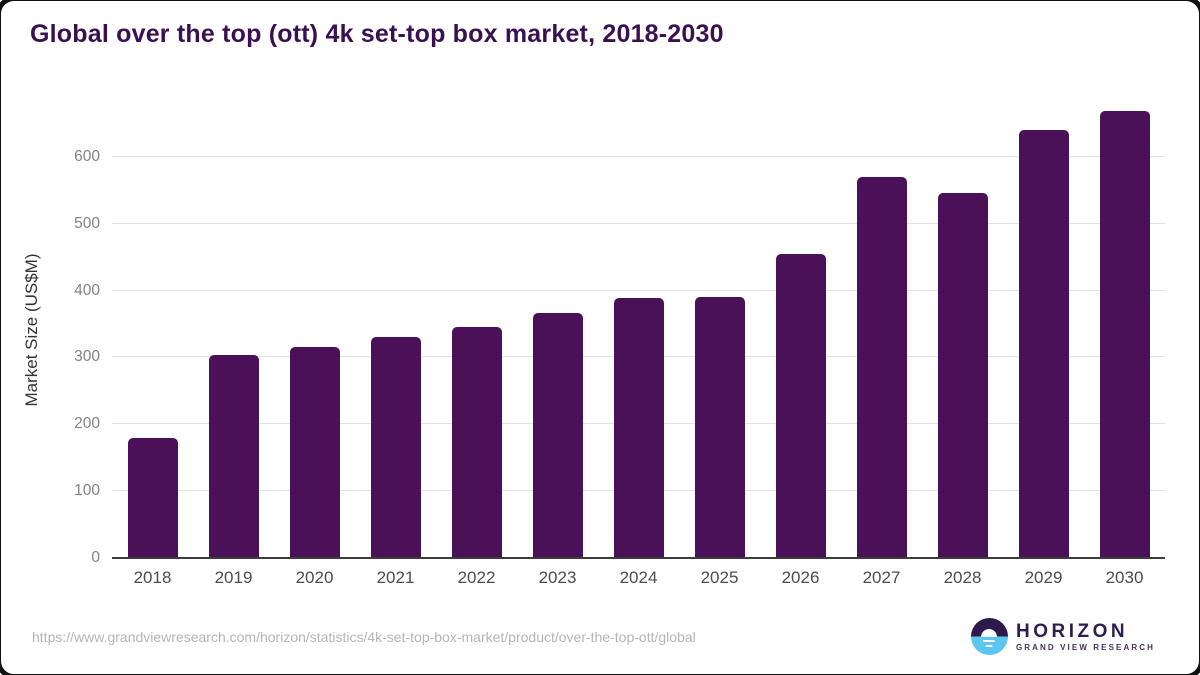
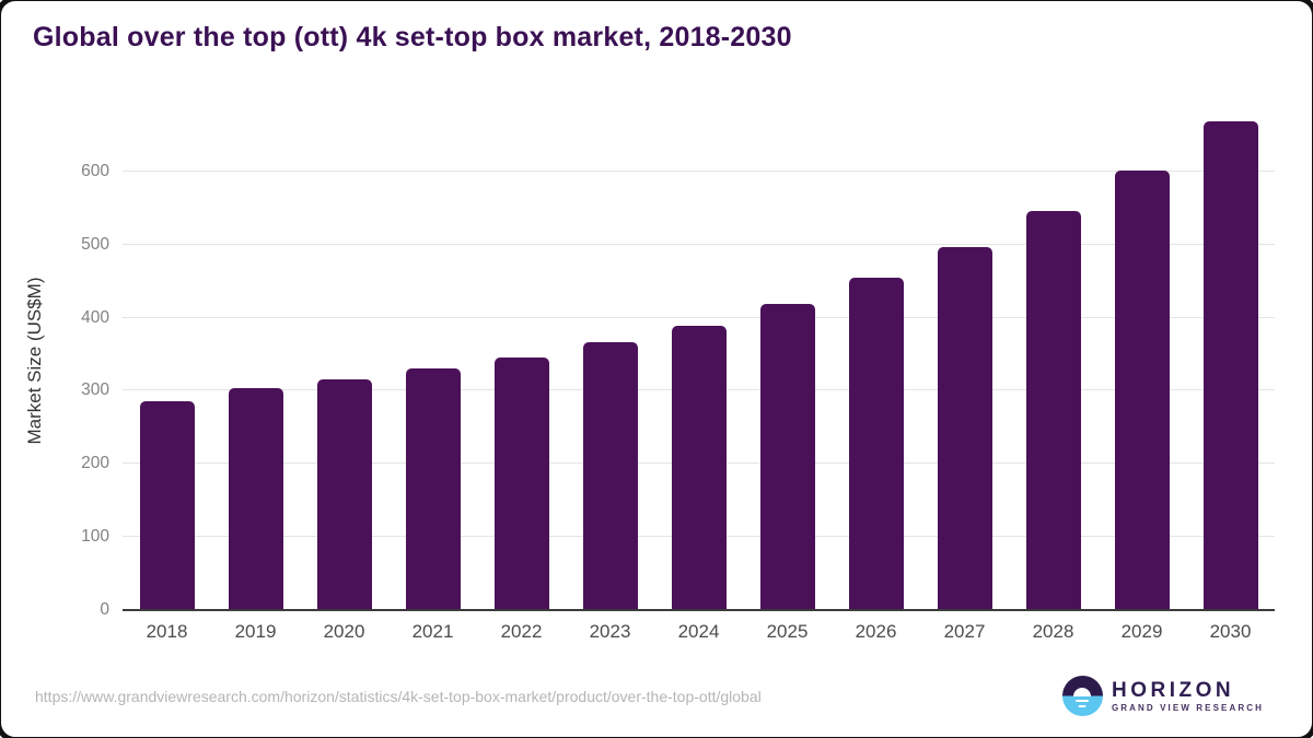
2018: 180 -> 290
2025: 390 -> 420
2027: 570 -> 500
2029: 640 -> 600
